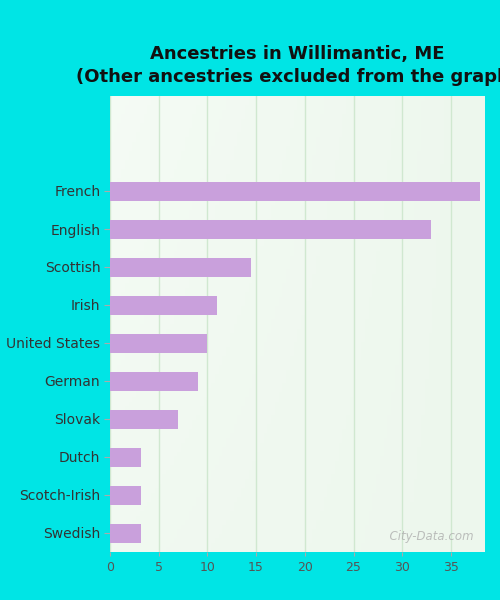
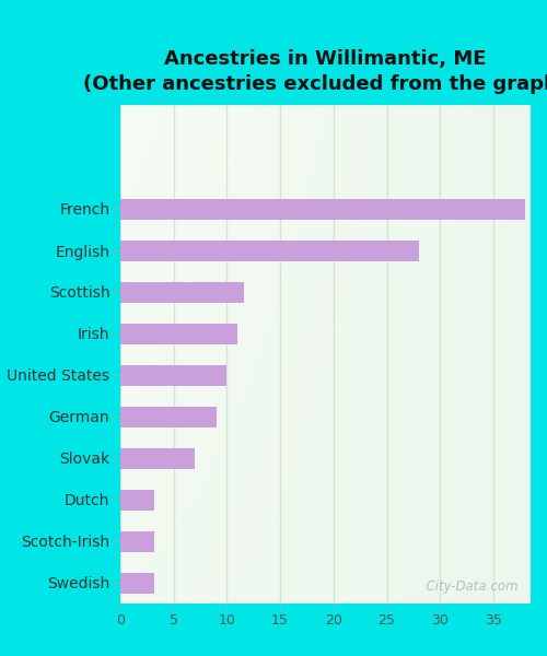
English: 33.0 -> 28.0
Scottish: 14.5 -> 11.6
